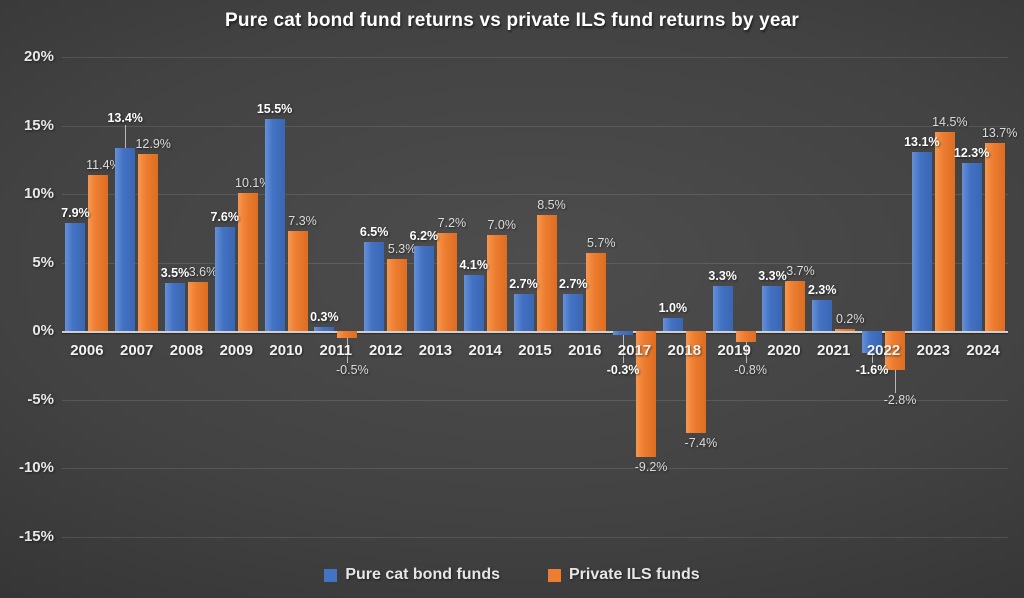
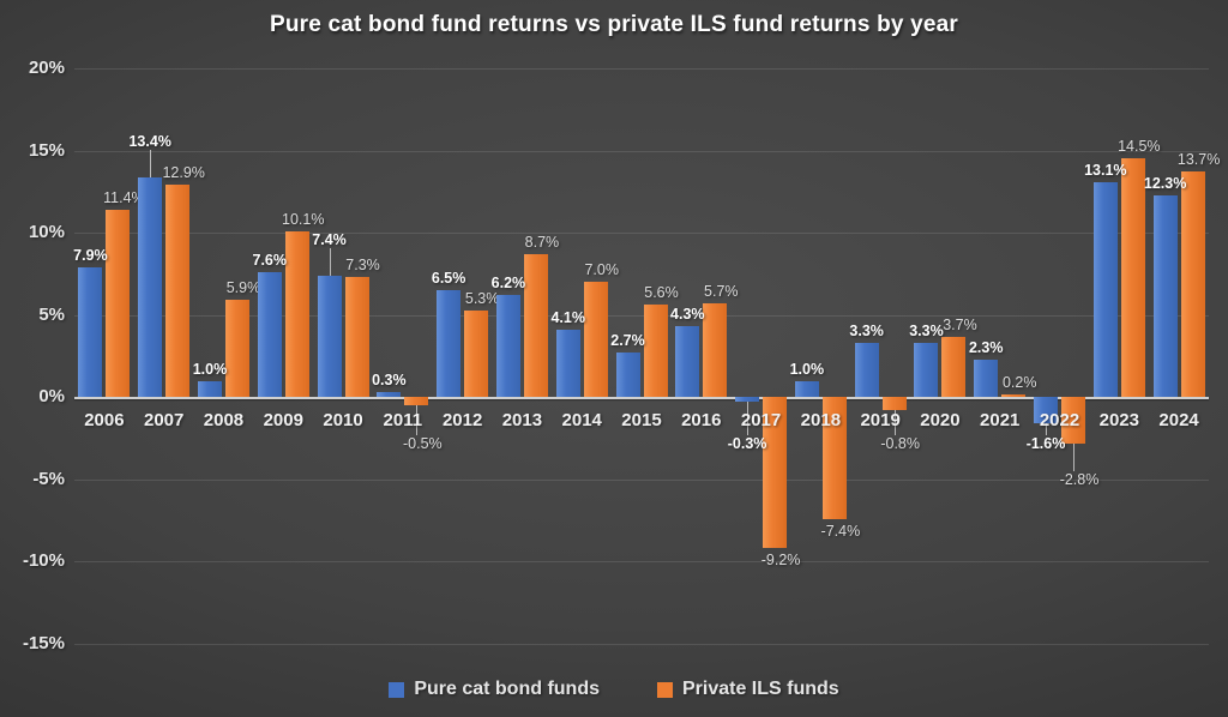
Pure cat bond funds/2008: 3.5% -> 1.0%
Private ILS funds/2008: 3.6% -> 5.9%
Pure cat bond funds/2010: 15.5% -> 7.4%
Private ILS funds/2013: 7.2% -> 8.7%
Private ILS funds/2015: 8.5% -> 5.6%
Pure cat bond funds/2016: 2.7% -> 4.3%
